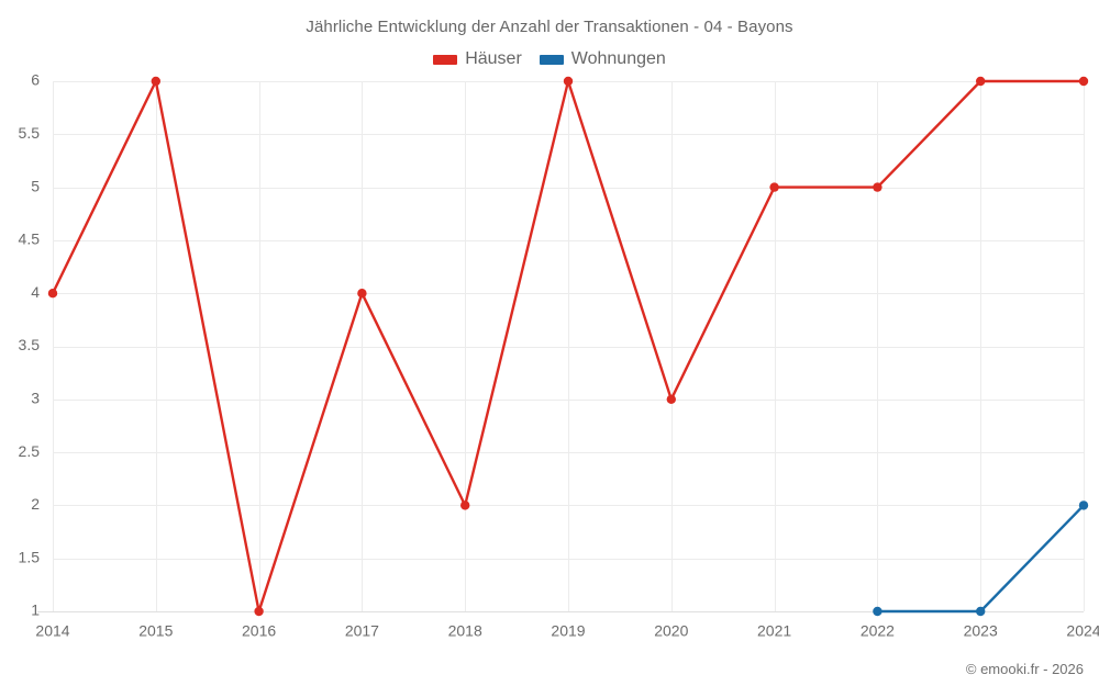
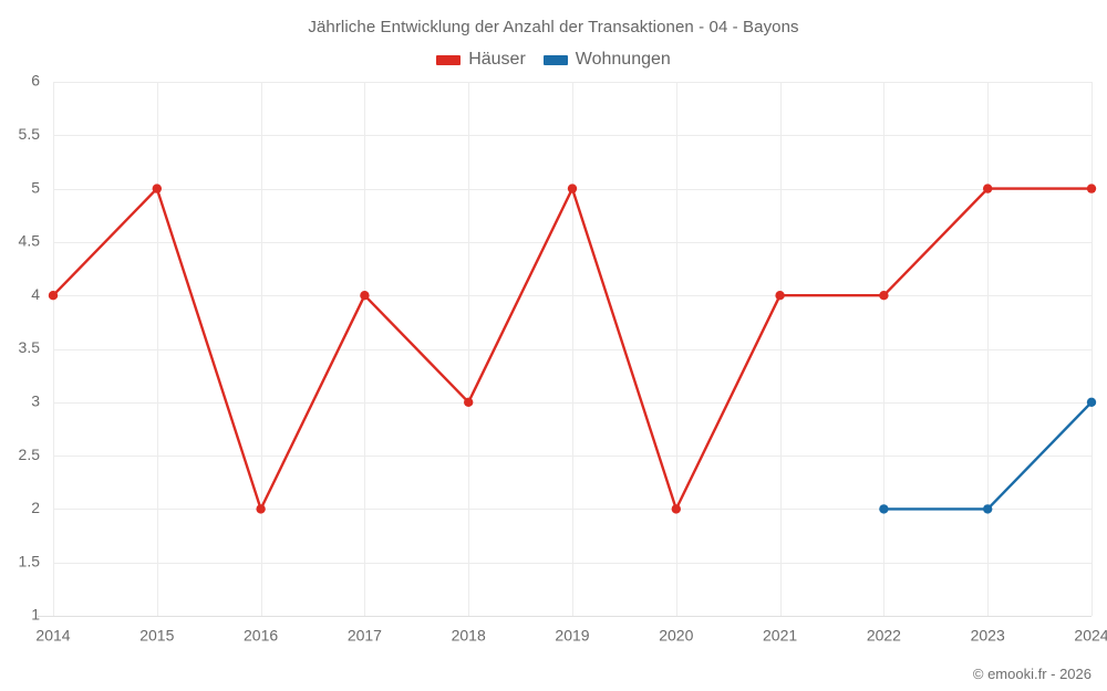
Häuser/2015: 6 -> 5
Häuser/2016: 1 -> 2
Häuser/2018: 2 -> 3
Häuser/2019: 6 -> 5
Häuser/2020: 3 -> 2
Häuser/2021: 5 -> 4
Häuser/2022: 5 -> 4
Wohnungen/2022: 1 -> 2
Häuser/2023: 6 -> 5
Wohnungen/2023: 1 -> 2
Häuser/2024: 6 -> 5
Wohnungen/2024: 2 -> 3
